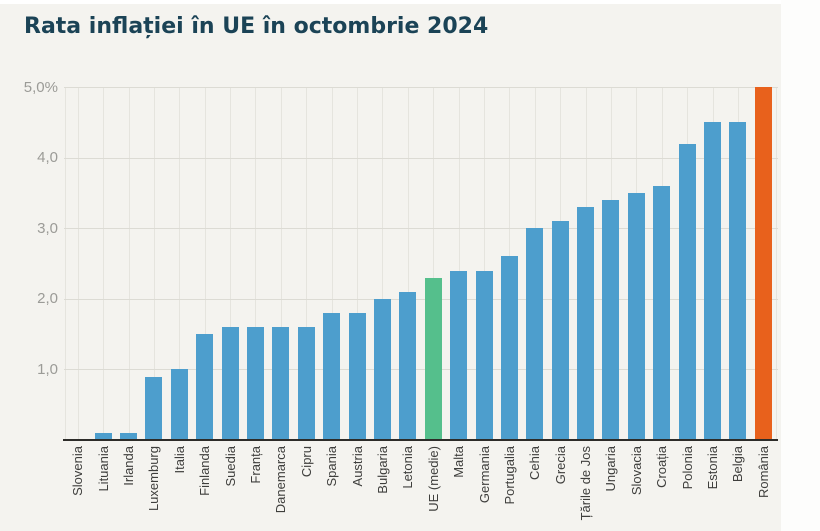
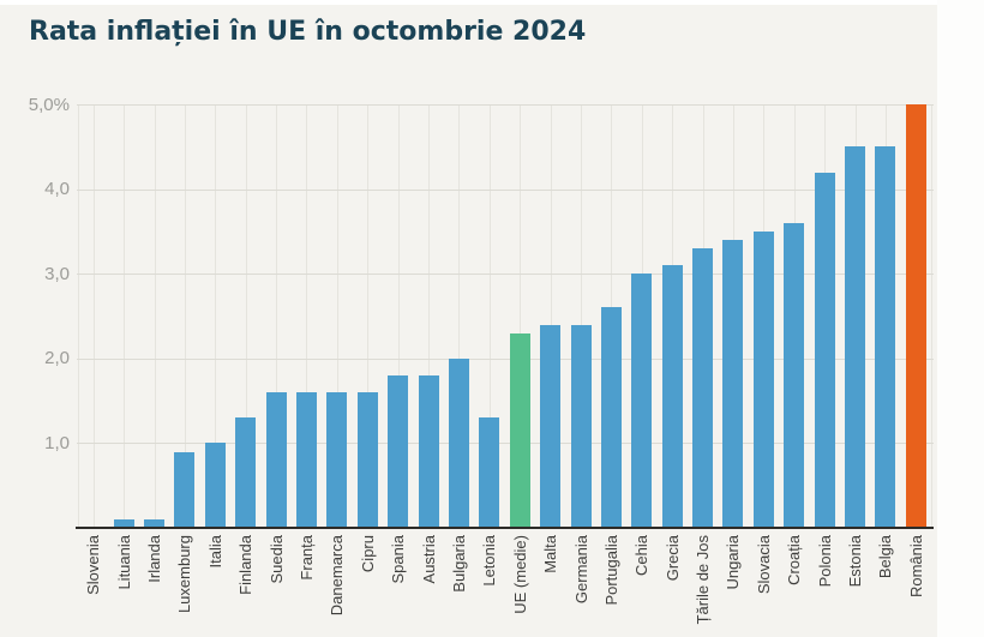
Finlanda: 1,5% -> 1,3%
Letonia: 2,1% -> 1,3%
